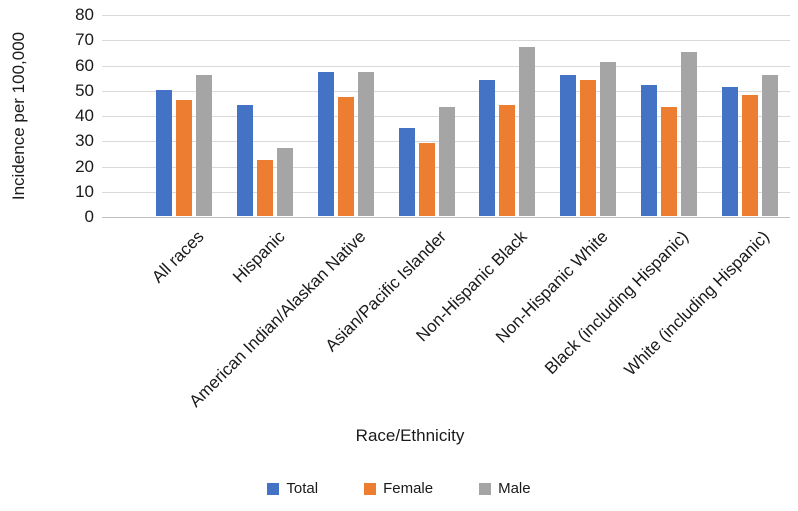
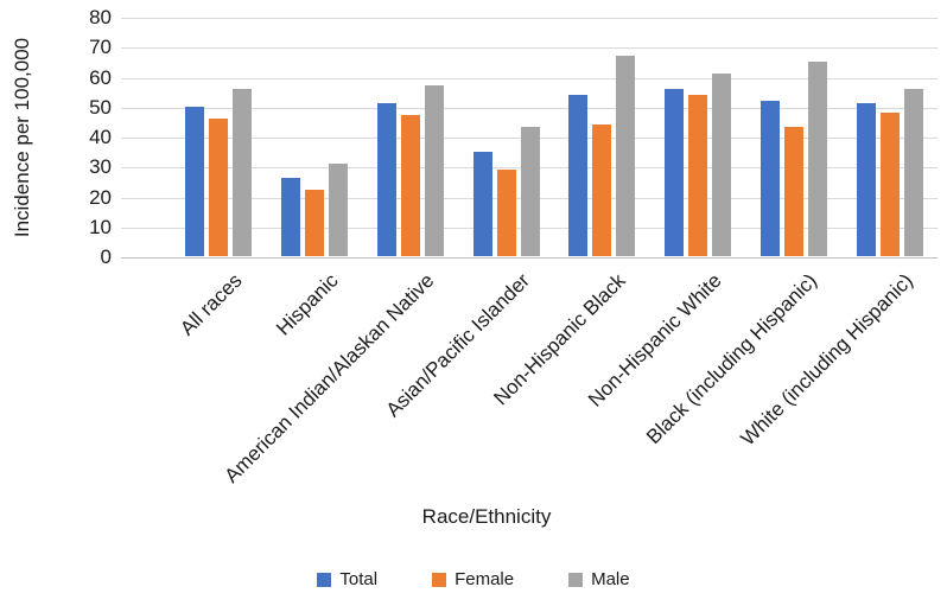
Total/Hispanic: 44 -> 26
Male/Hispanic: 27 -> 31
Total/American Indian/Alaskan Native: 57 -> 51
